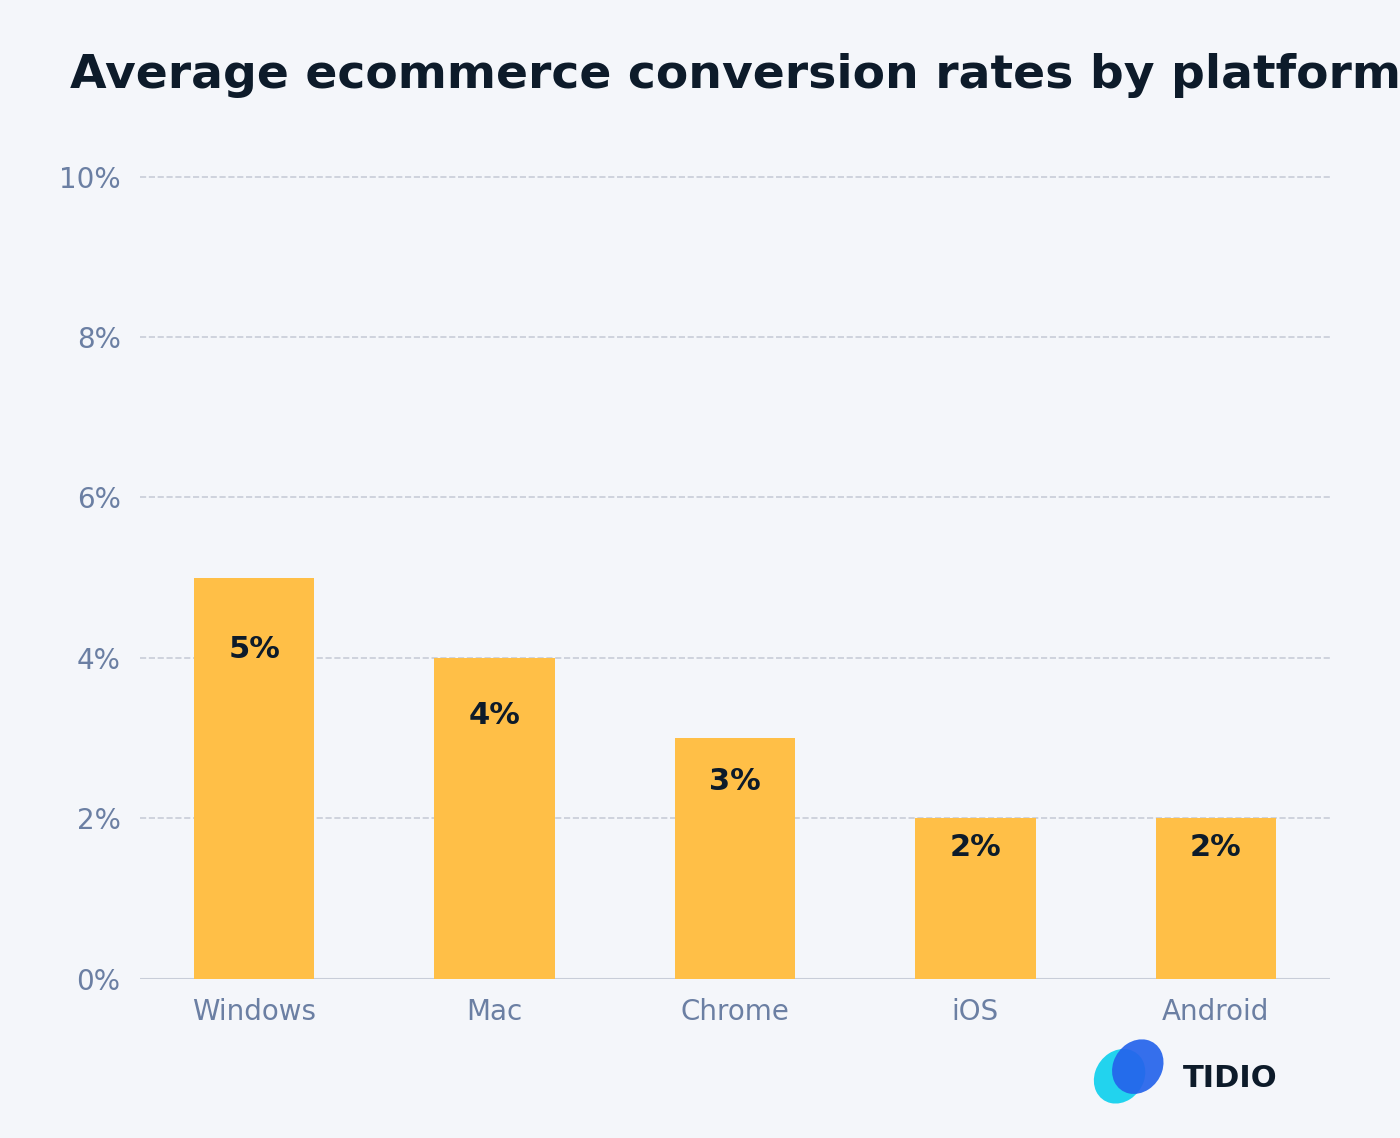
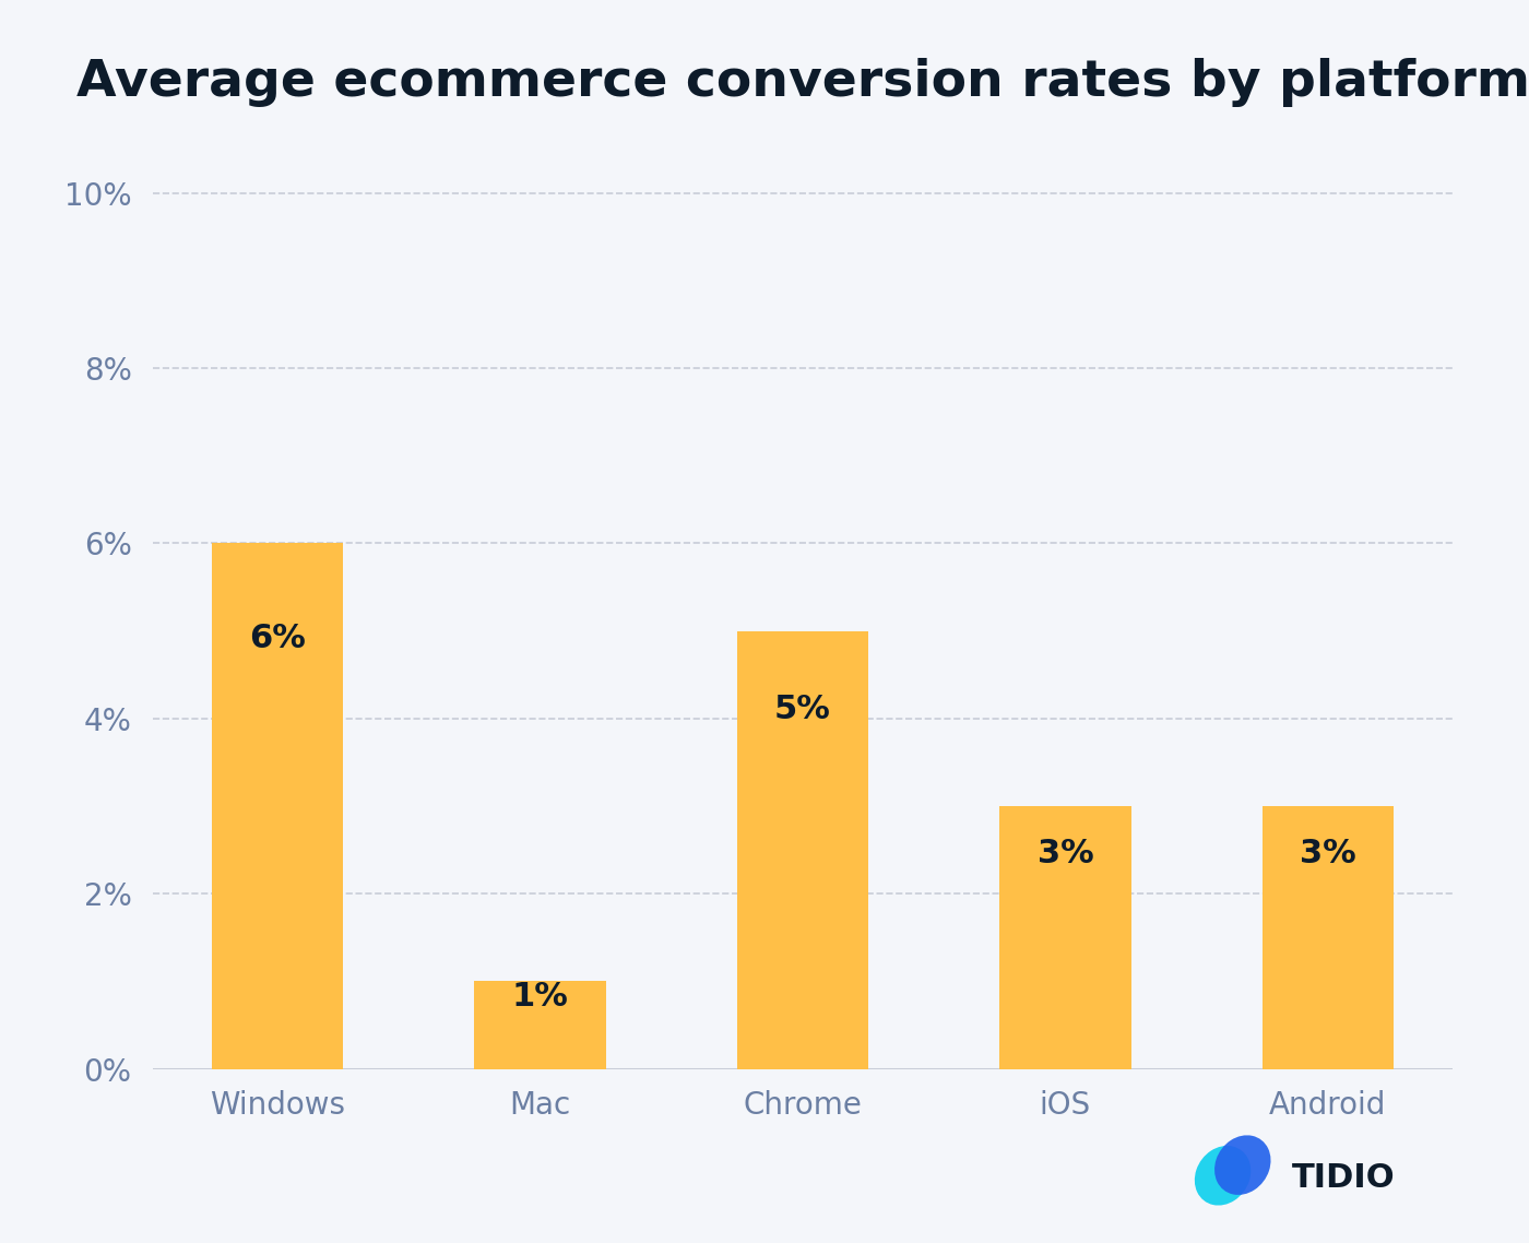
Windows: 5% -> 6%
Mac: 4% -> 1%
Chrome: 3% -> 5%
iOS: 2% -> 3%
Android: 2% -> 3%
